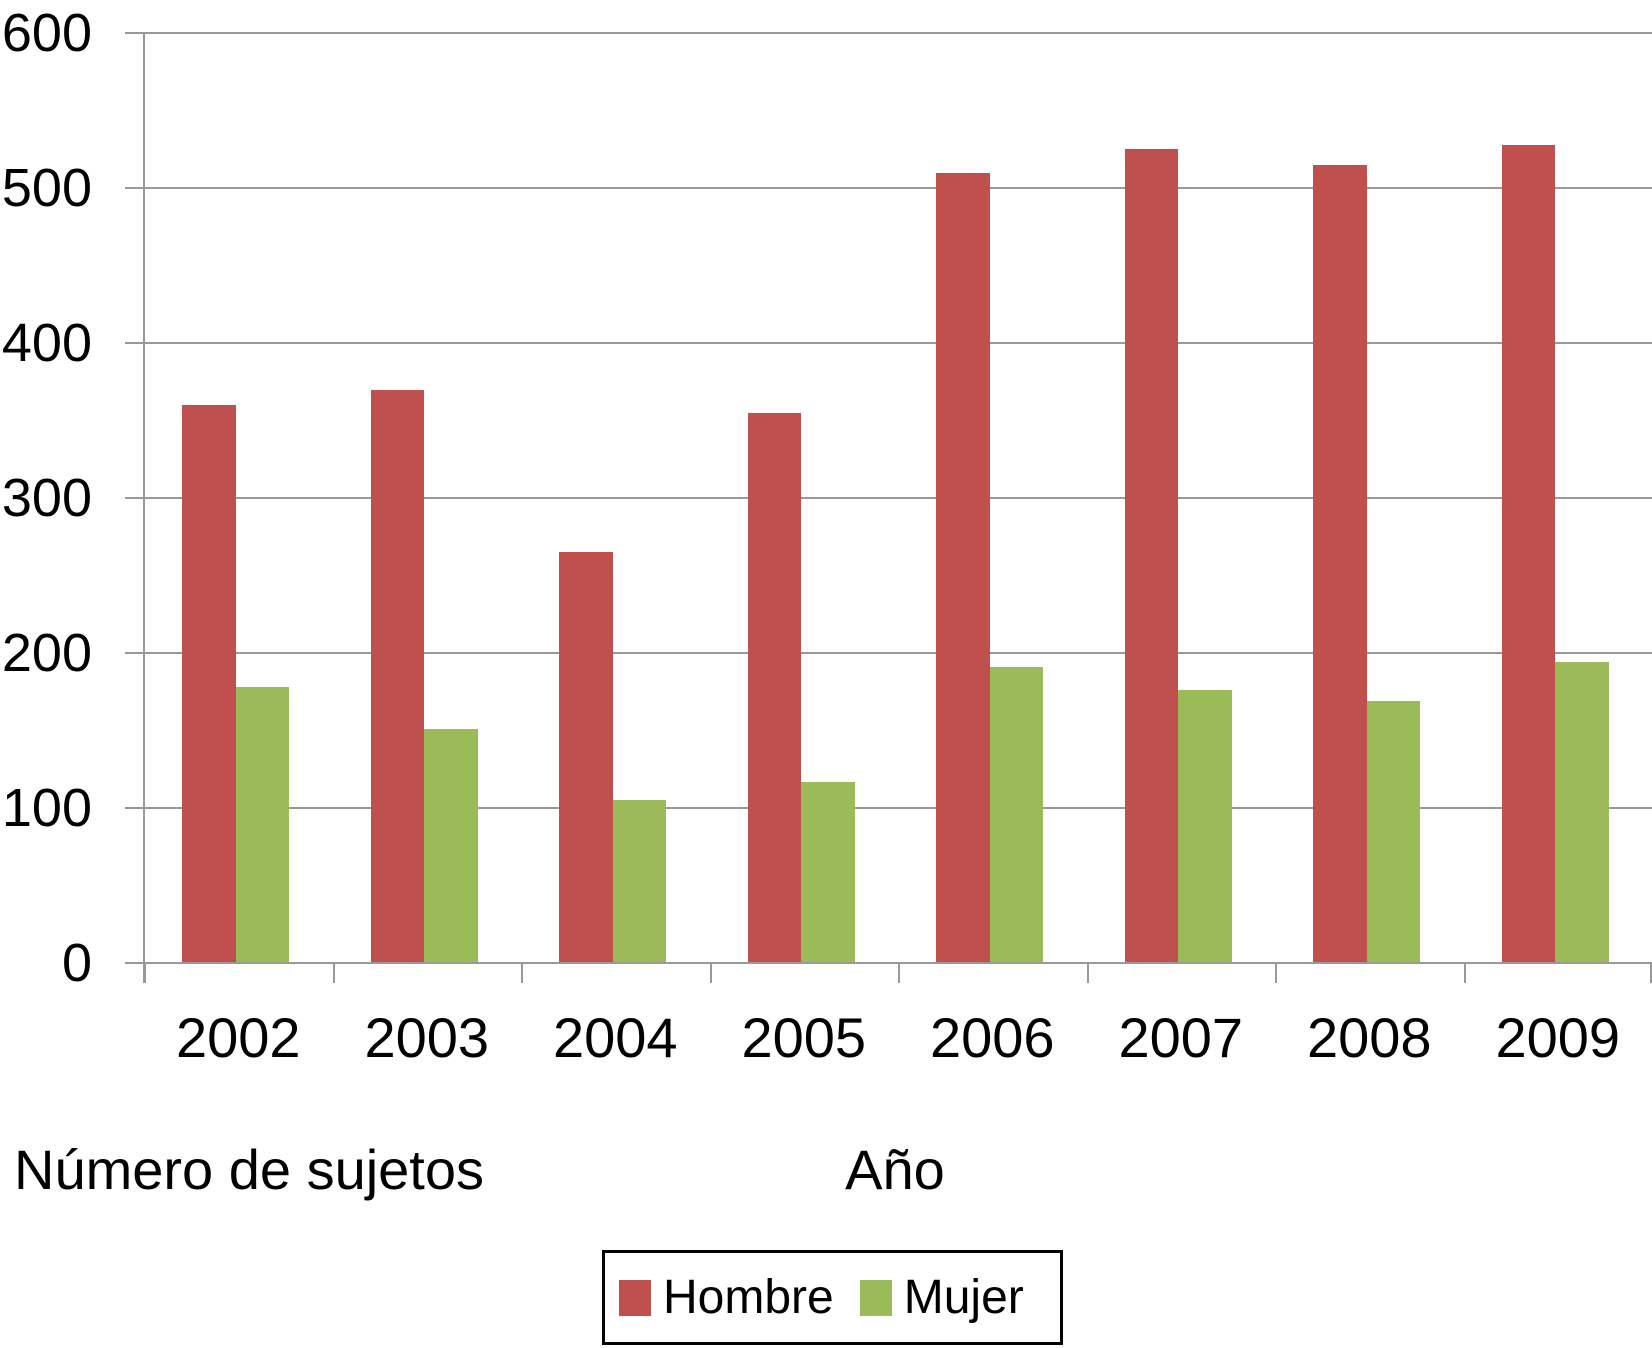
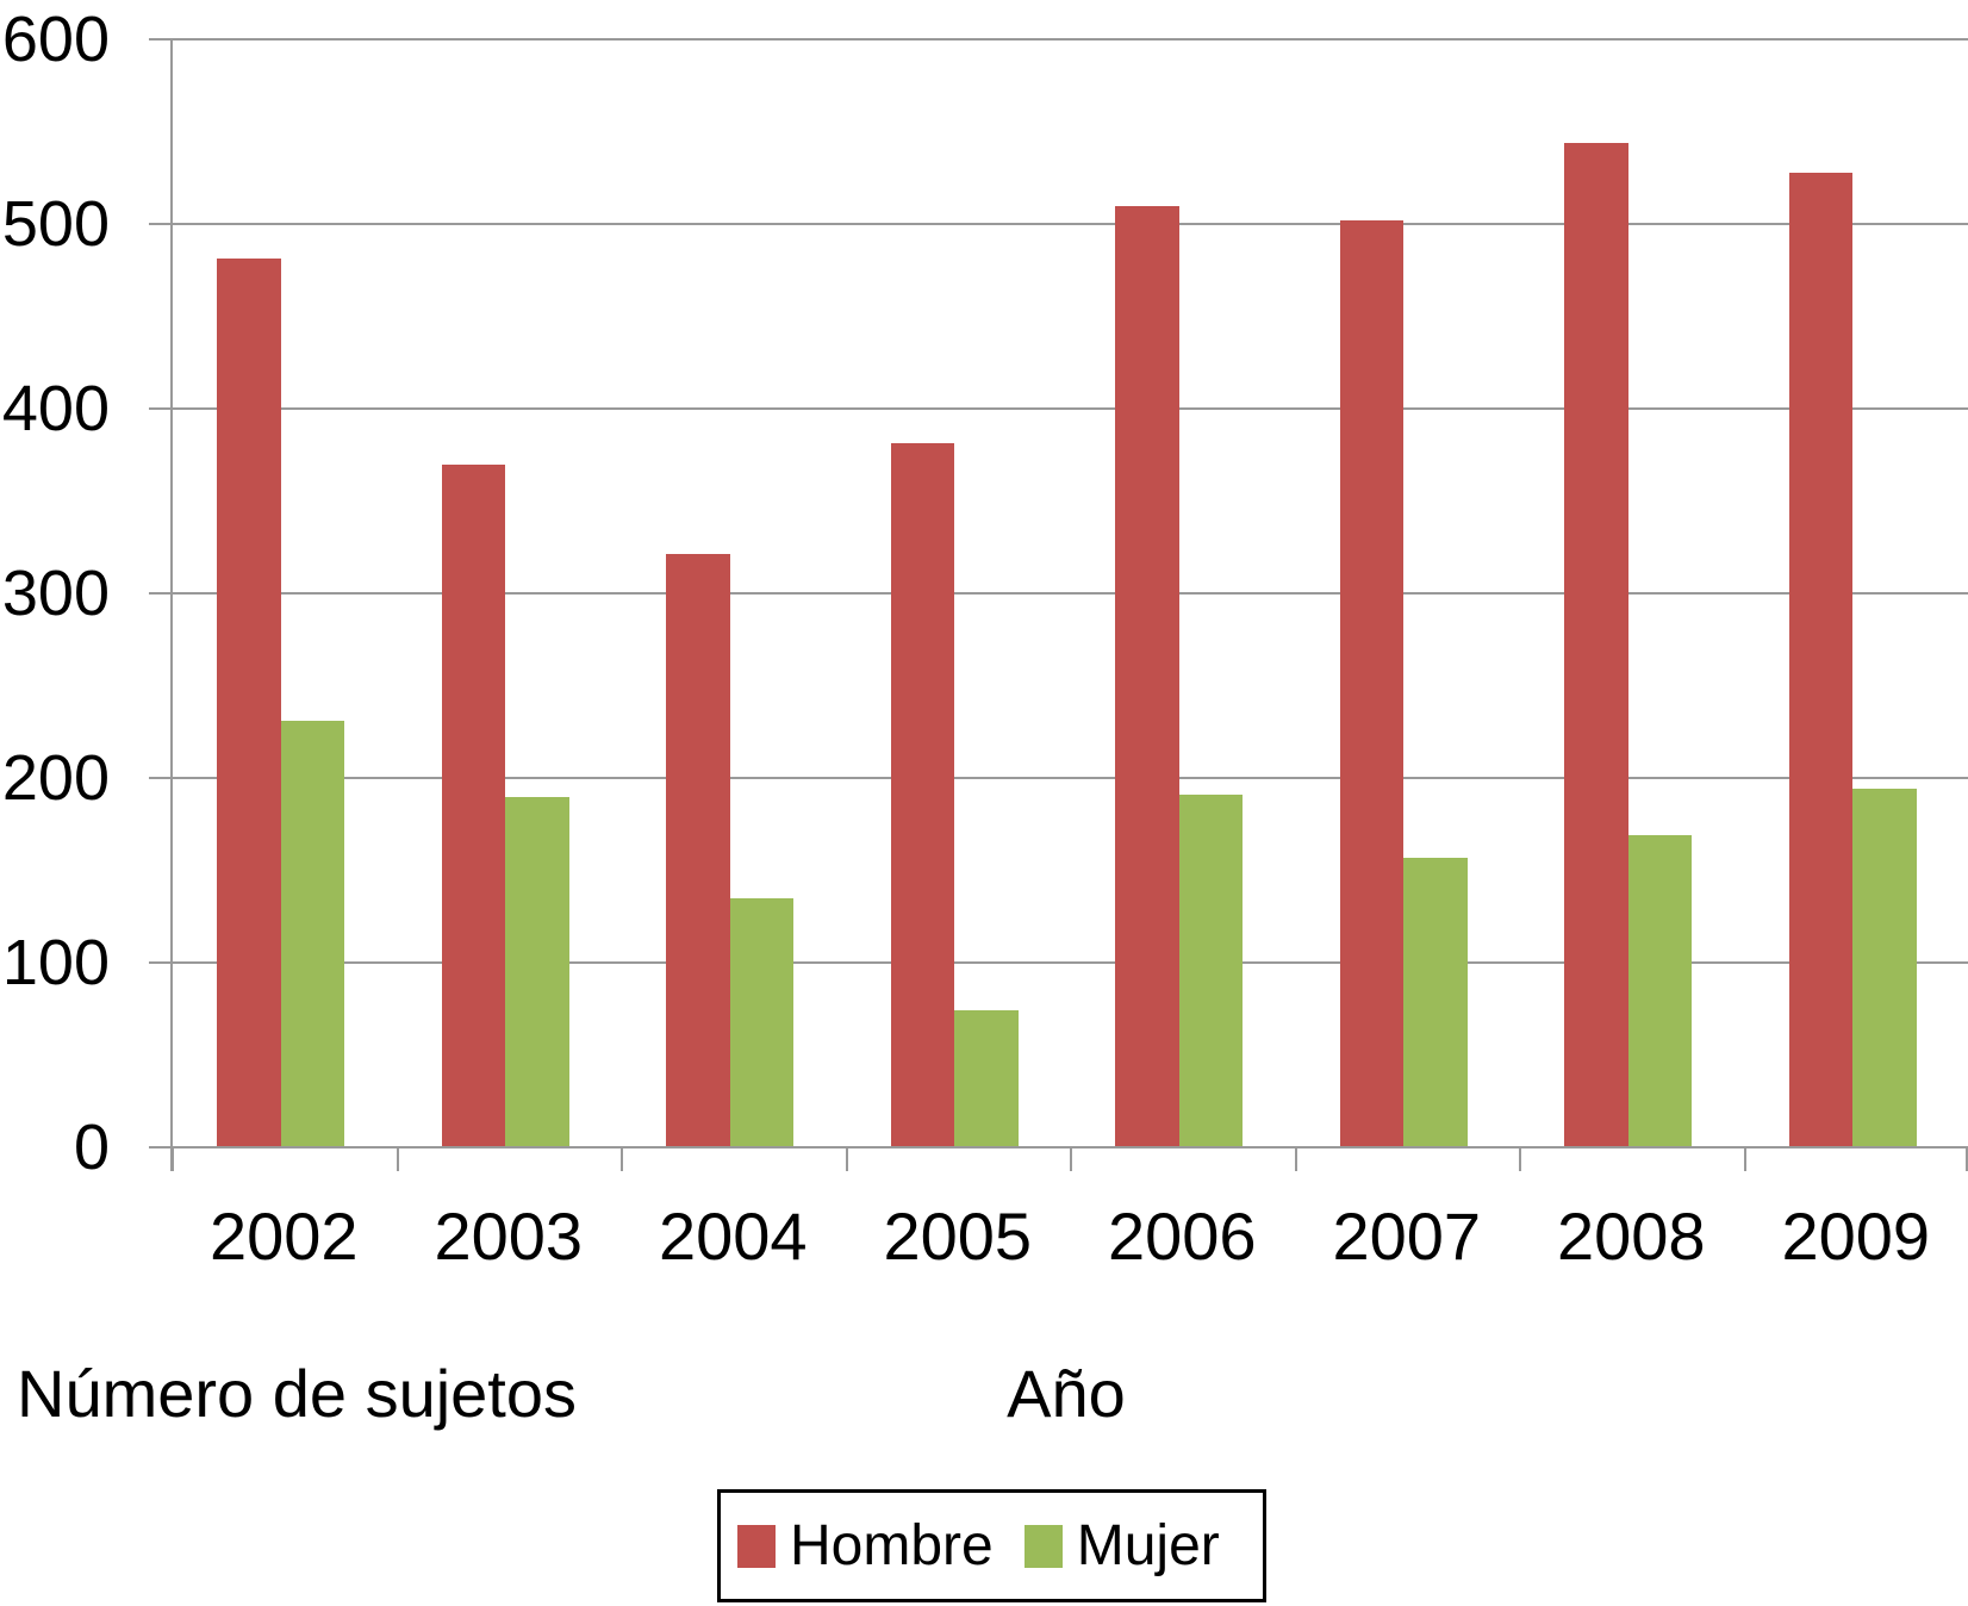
Hombre/2002: 360 -> 481
Mujer/2002: 178 -> 231
Mujer/2003: 151 -> 190
Hombre/2004: 265 -> 321
Mujer/2004: 105 -> 135
Hombre/2005: 355 -> 381
Mujer/2005: 117 -> 74
Hombre/2007: 525 -> 502
Mujer/2007: 176 -> 157
Hombre/2008: 515 -> 544
